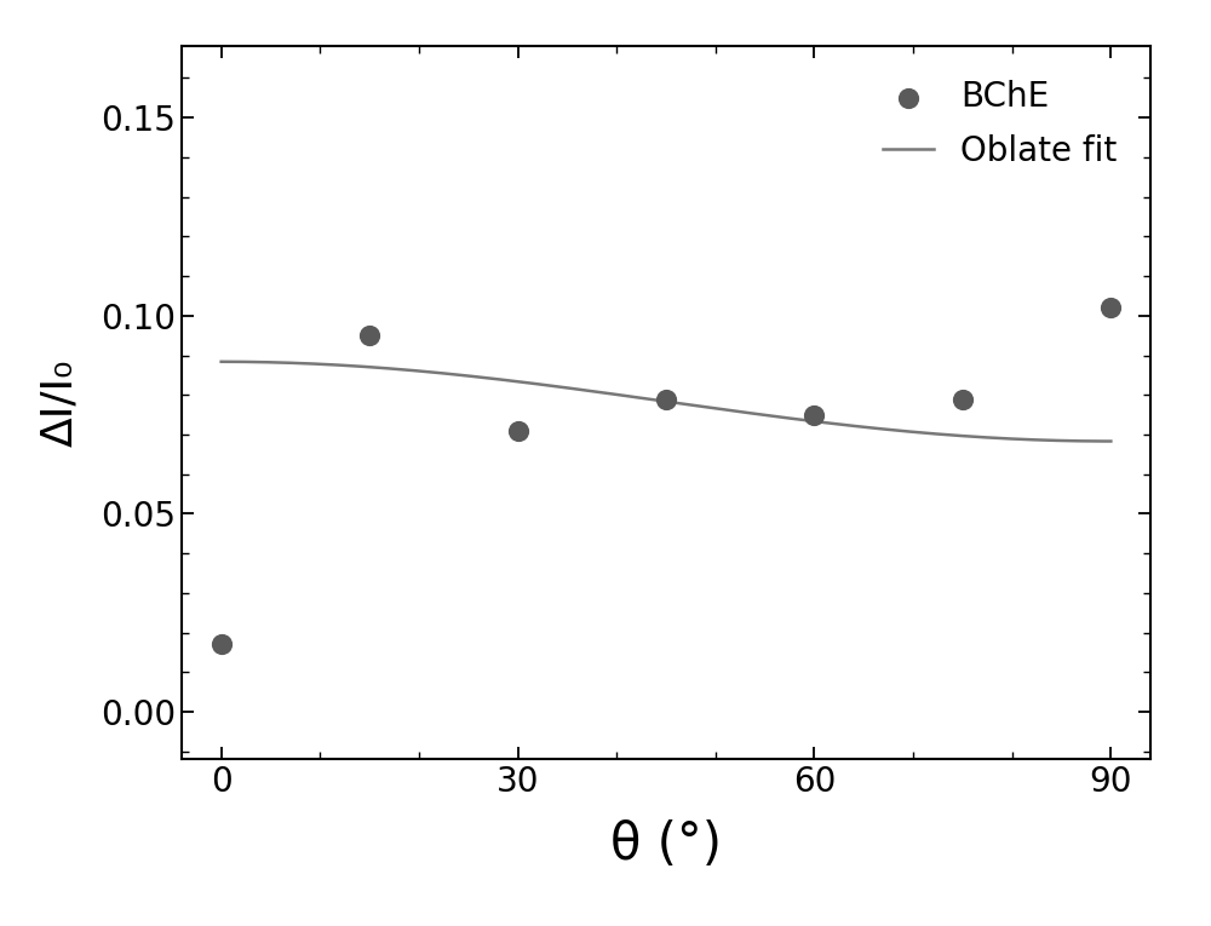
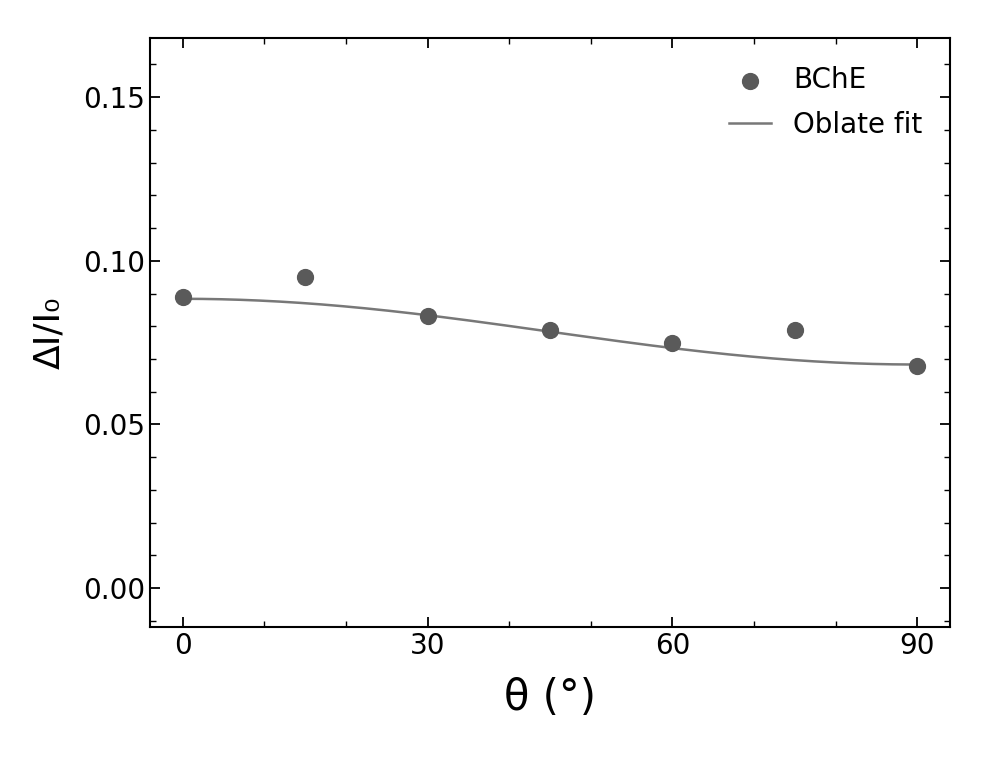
BChE/0: 0.017 -> 0.089
BChE/30: 0.071 -> 0.083
BChE/90: 0.102 -> 0.068
